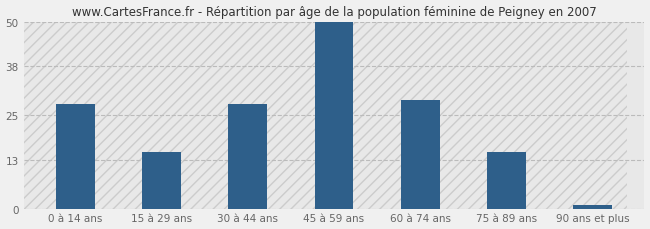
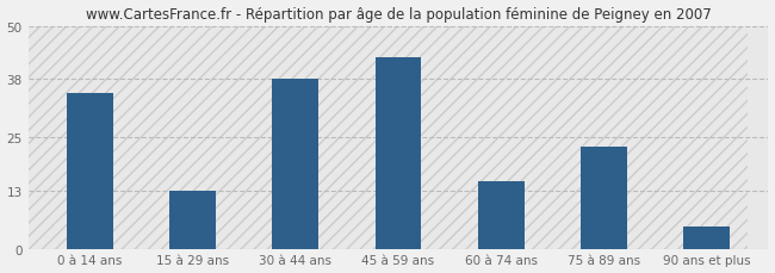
0 à 14 ans: 28 -> 35
15 à 29 ans: 15 -> 13
30 à 44 ans: 28 -> 38
45 à 59 ans: 50 -> 43
60 à 74 ans: 29 -> 15
75 à 89 ans: 15 -> 23
90 ans et plus: 1 -> 5
